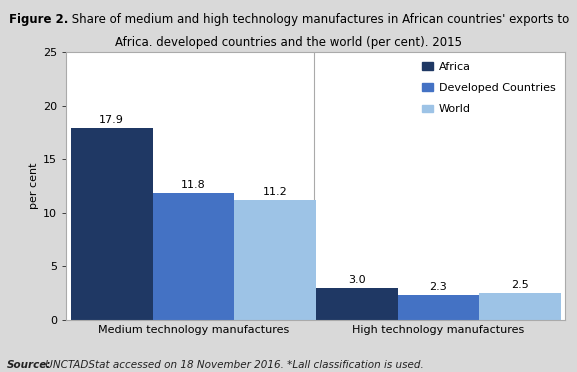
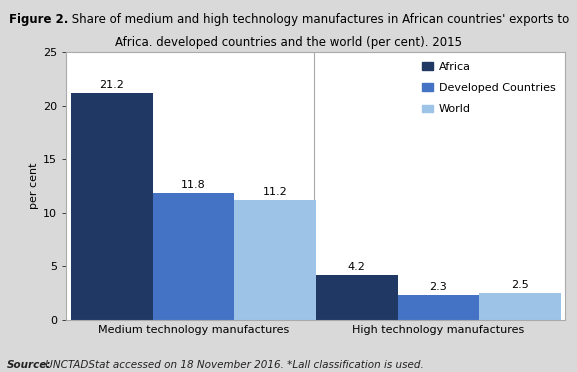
Africa/Medium technology manufactures: 17.9 -> 21.2
Africa/High technology manufactures: 3.0 -> 4.2
